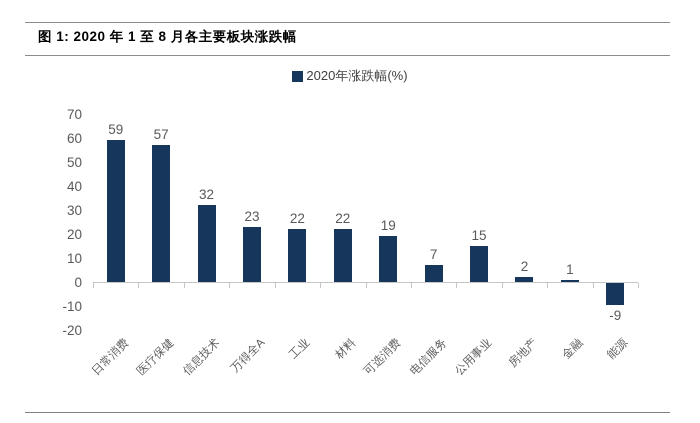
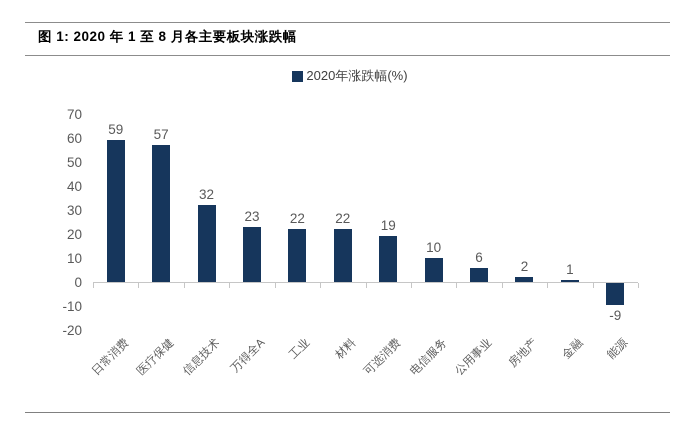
电信服务: 7 -> 10
公用事业: 15 -> 6
